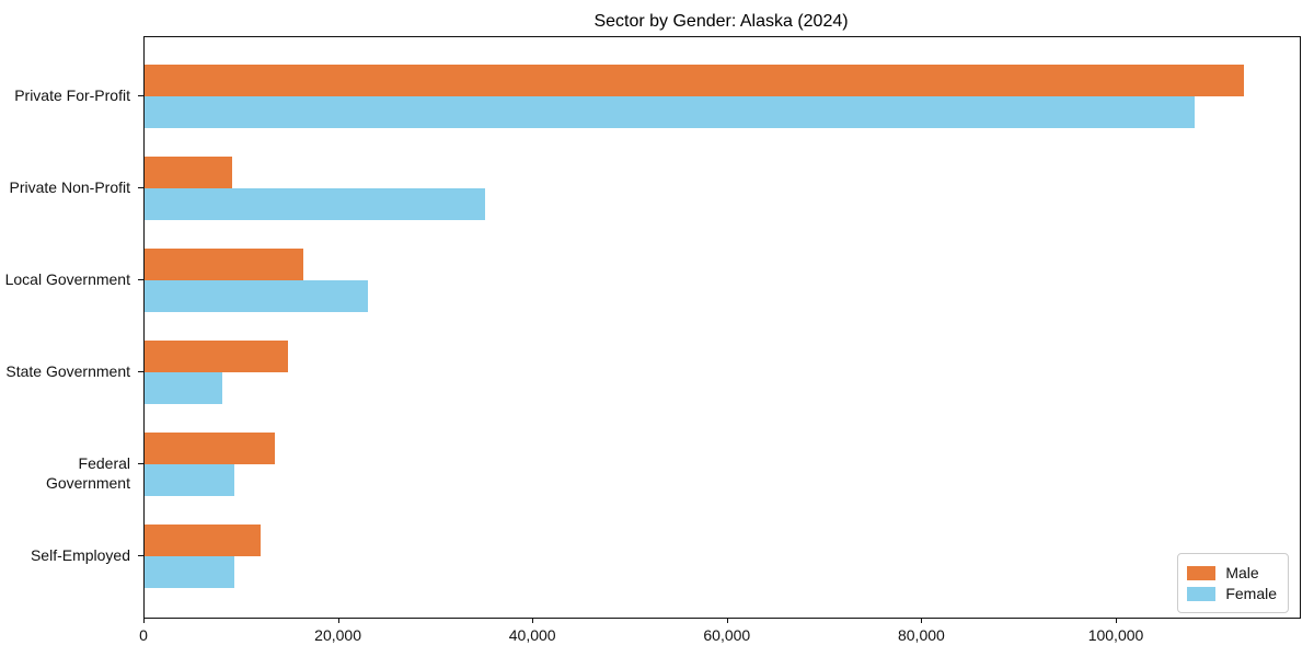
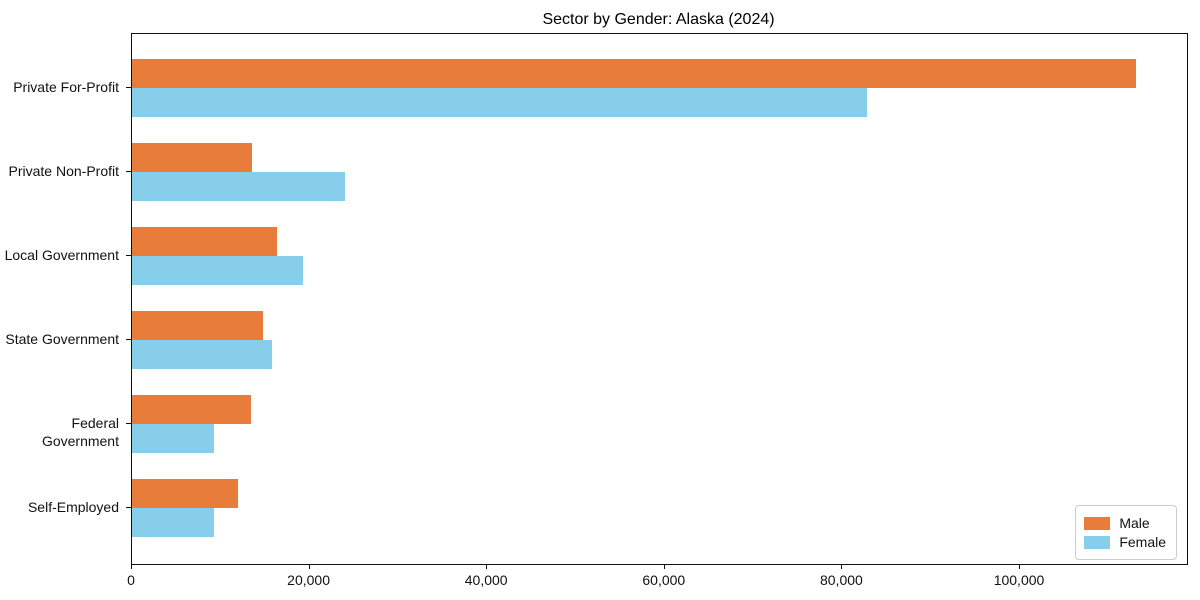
Female/Private For-Profit: 108000 -> 83000
Male/Private Non-Profit: 9000 -> 14000
Female/Private Non-Profit: 35000 -> 24000
Female/Local Government: 23000 -> 19000
Female/State Government: 8000 -> 16000
